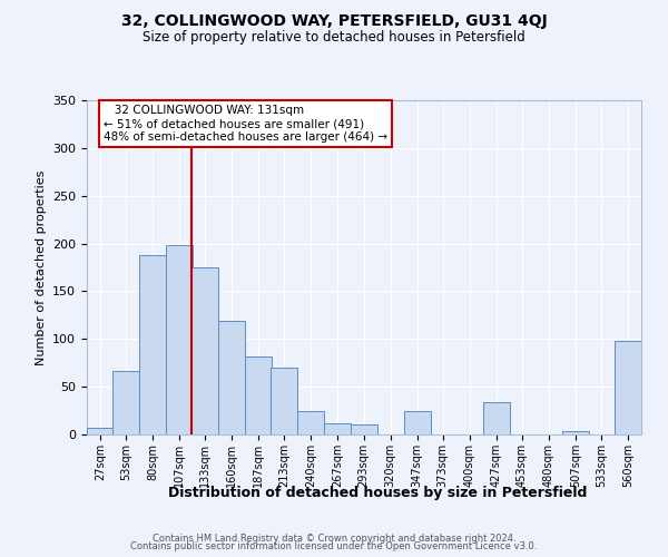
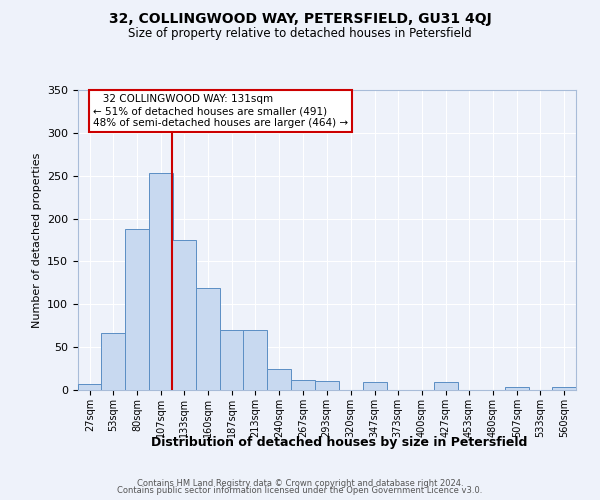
107sqm: 198 -> 253
187sqm: 82 -> 70
347sqm: 24 -> 9
427sqm: 34 -> 9
560sqm: 98 -> 3
